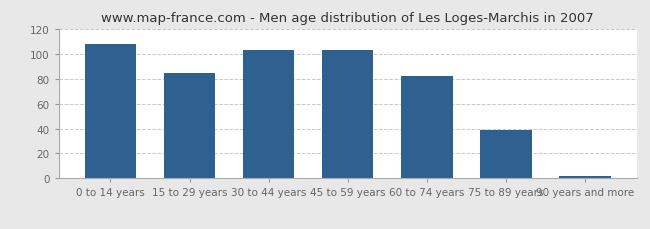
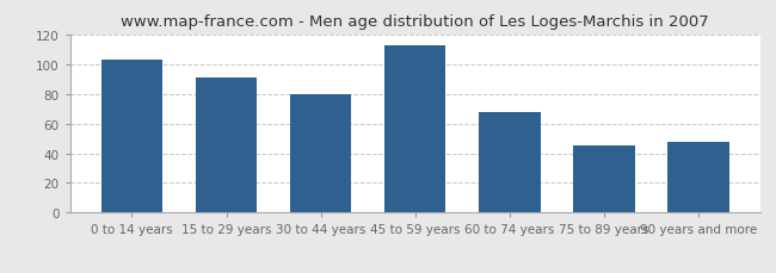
0 to 14 years: 108 -> 103
15 to 29 years: 85 -> 91
30 to 44 years: 103 -> 80
45 to 59 years: 103 -> 113
60 to 74 years: 82 -> 68
75 to 89 years: 39 -> 45
90 years and more: 2 -> 48
